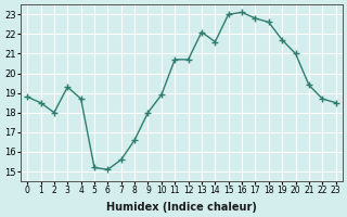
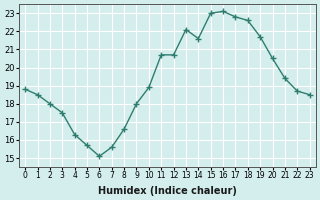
3: 19.3 -> 17.5
4: 18.7 -> 16.3
5: 15.2 -> 15.7
20: 21.0 -> 20.5
